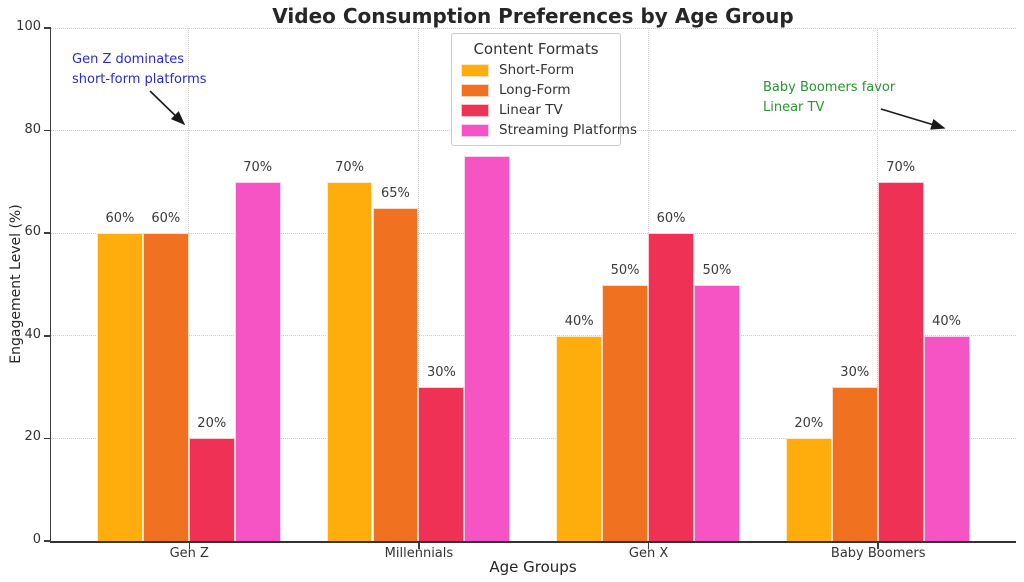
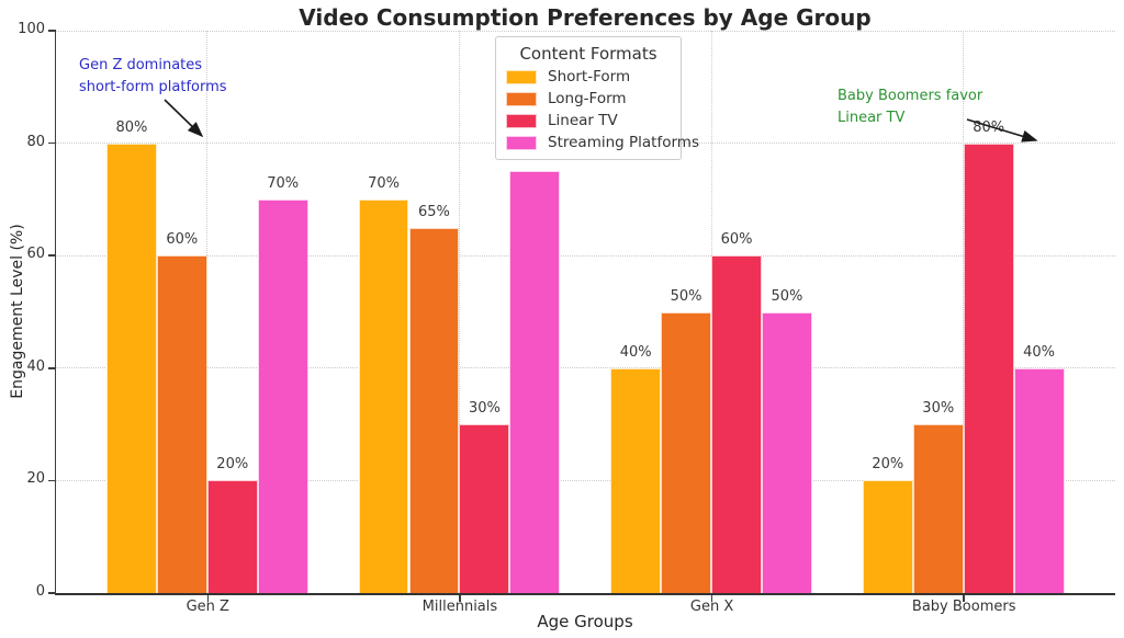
Short-Form/Gen Z: 60% -> 80%
Linear TV/Baby Boomers: 70% -> 80%
